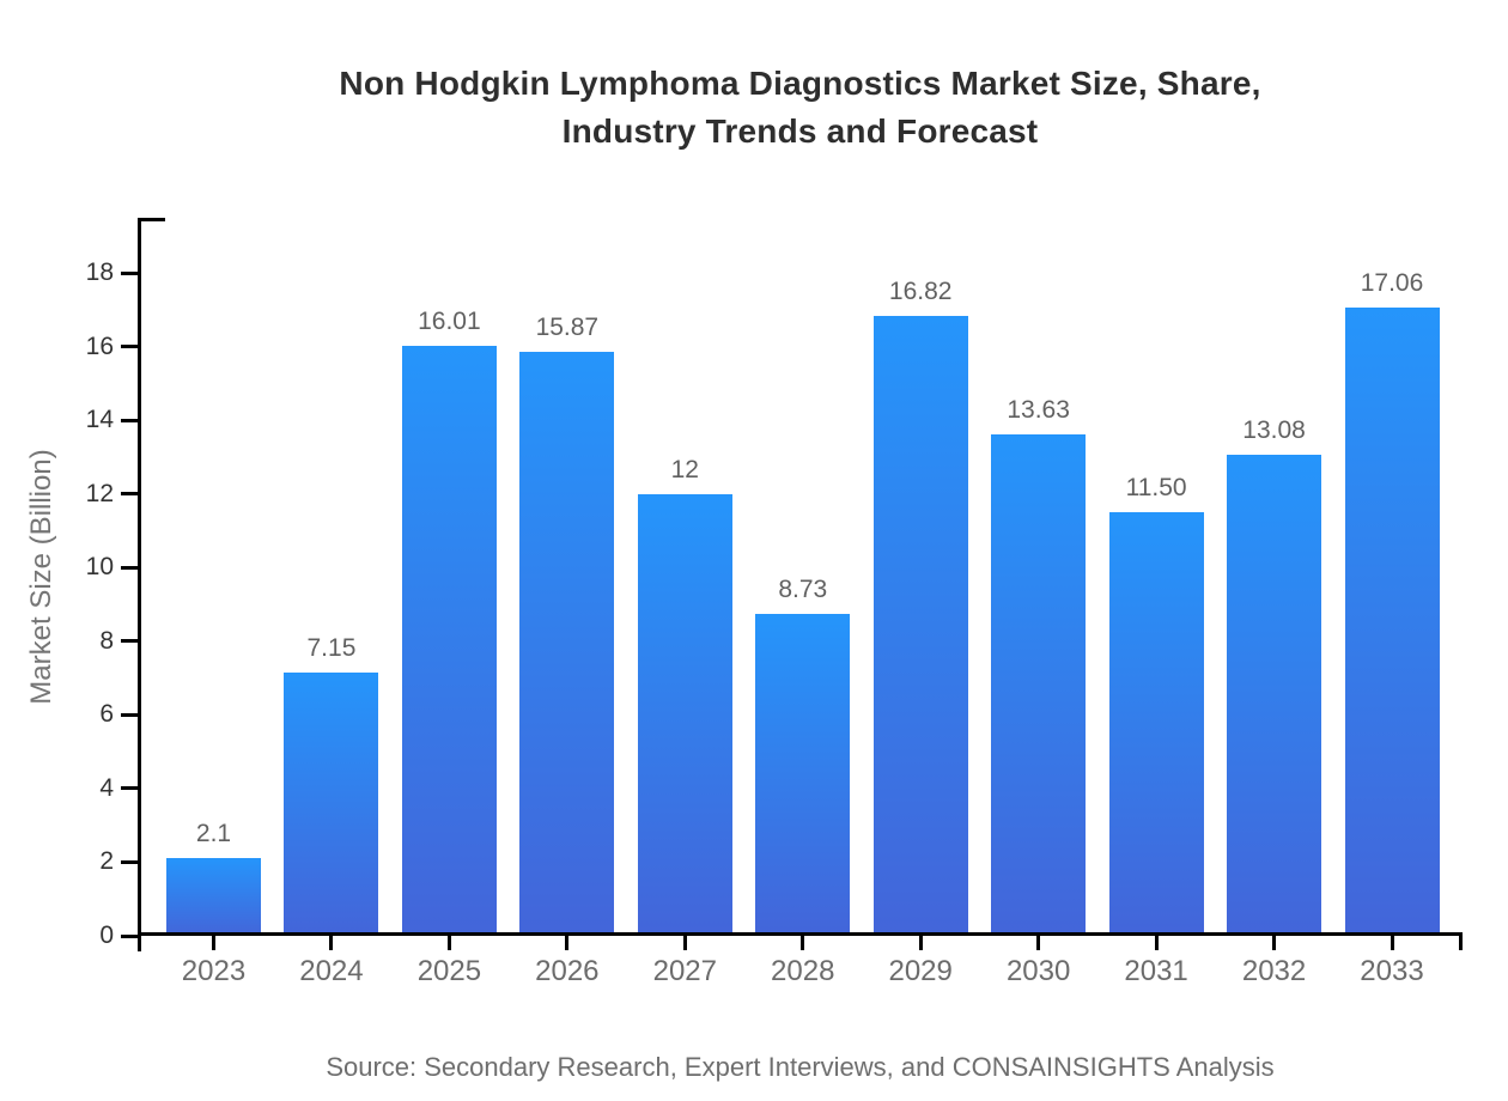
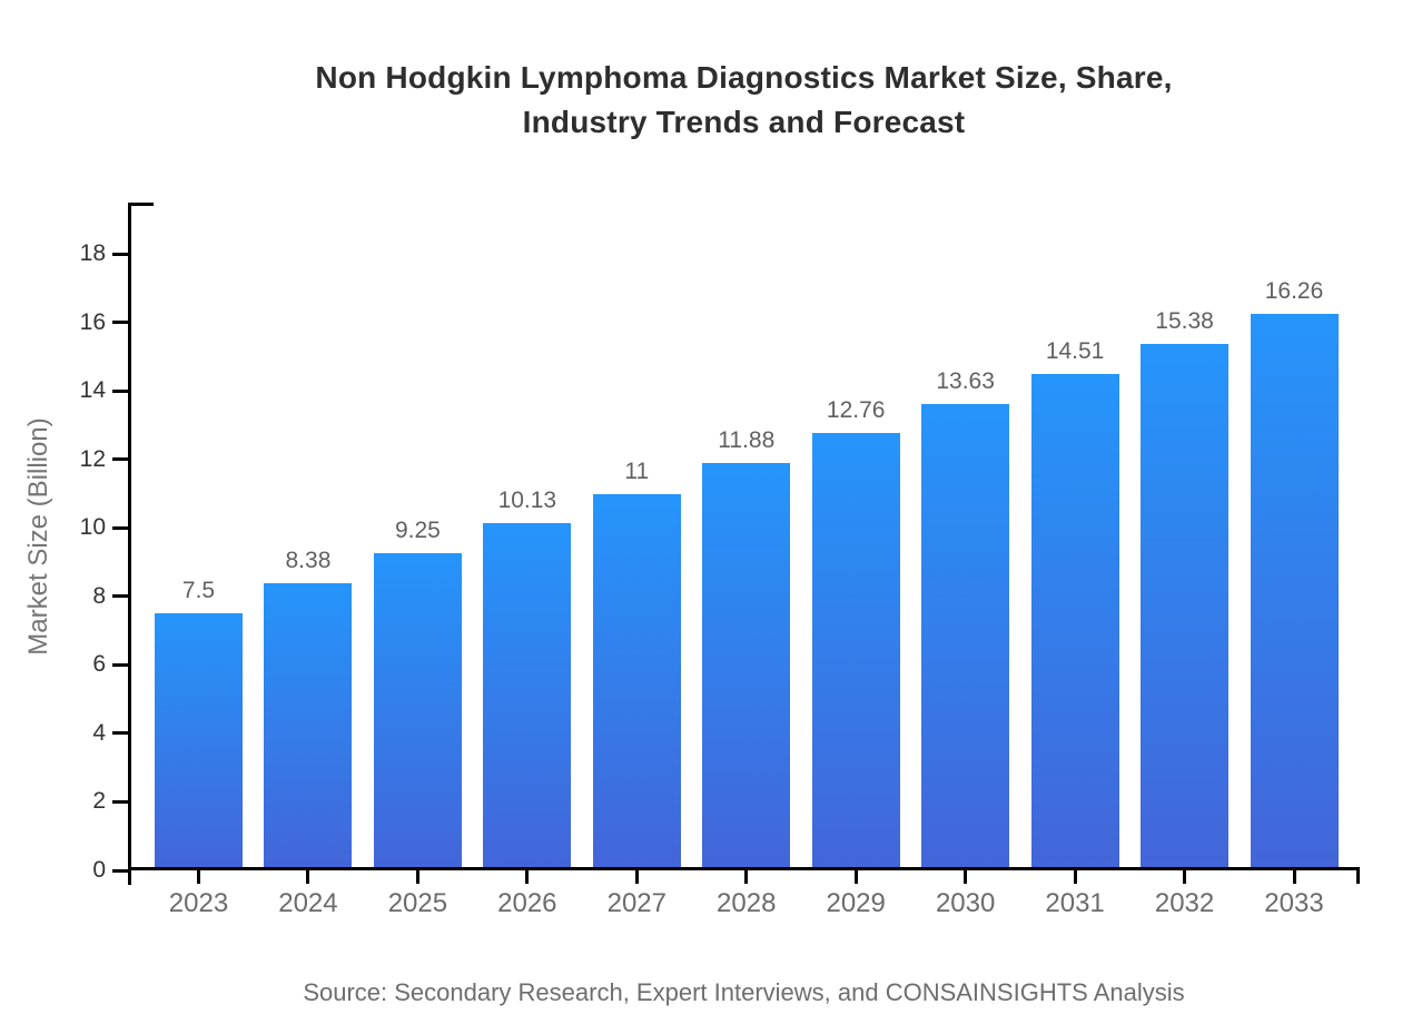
2023: 2.1 -> 7.5
2024: 7.15 -> 8.38
2025: 16.01 -> 9.25
2026: 15.87 -> 10.13
2027: 12 -> 11
2028: 8.73 -> 11.88
2029: 16.82 -> 12.76
2031: 11.50 -> 14.51
2032: 13.08 -> 15.38
2033: 17.06 -> 16.26
